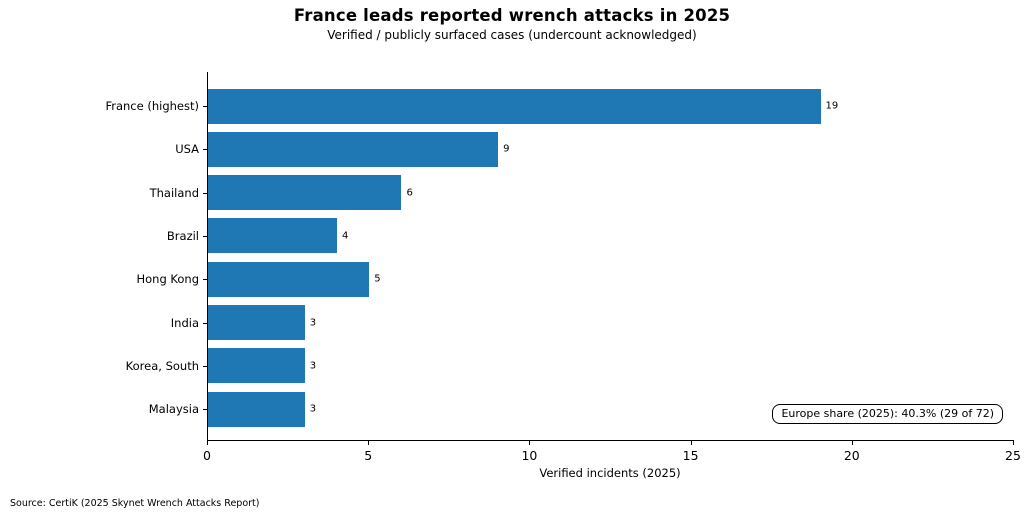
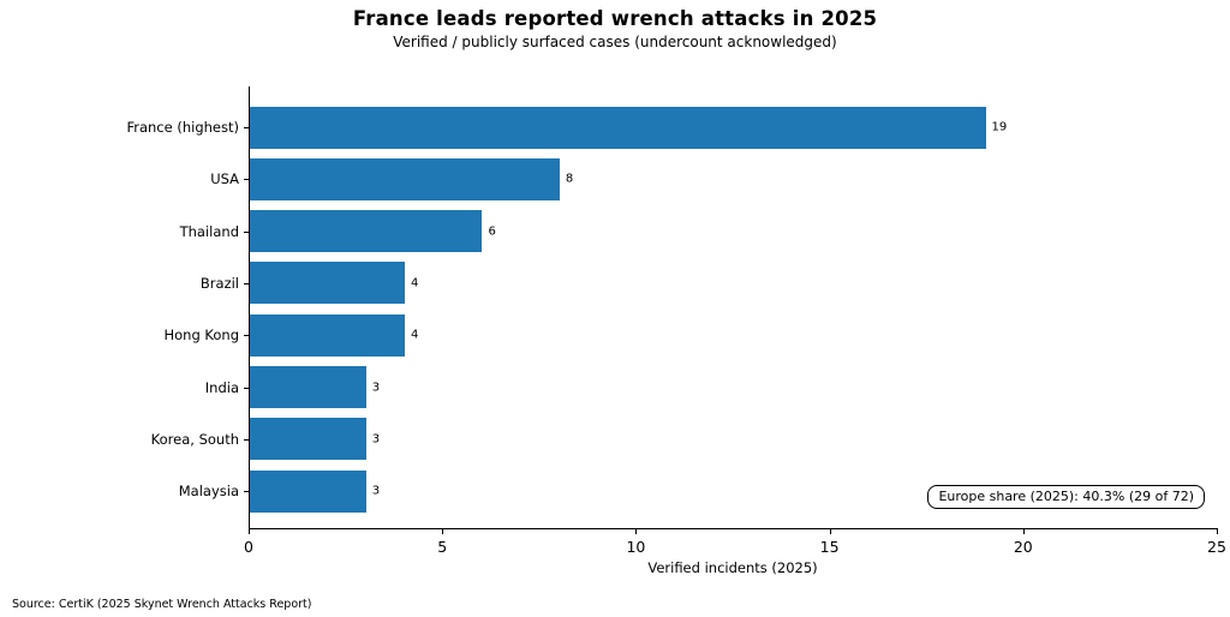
USA: 9 -> 8
Hong Kong: 5 -> 4
